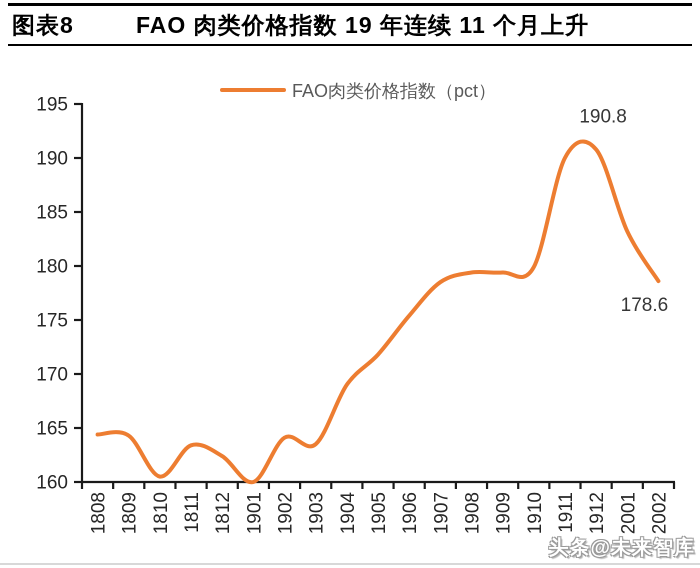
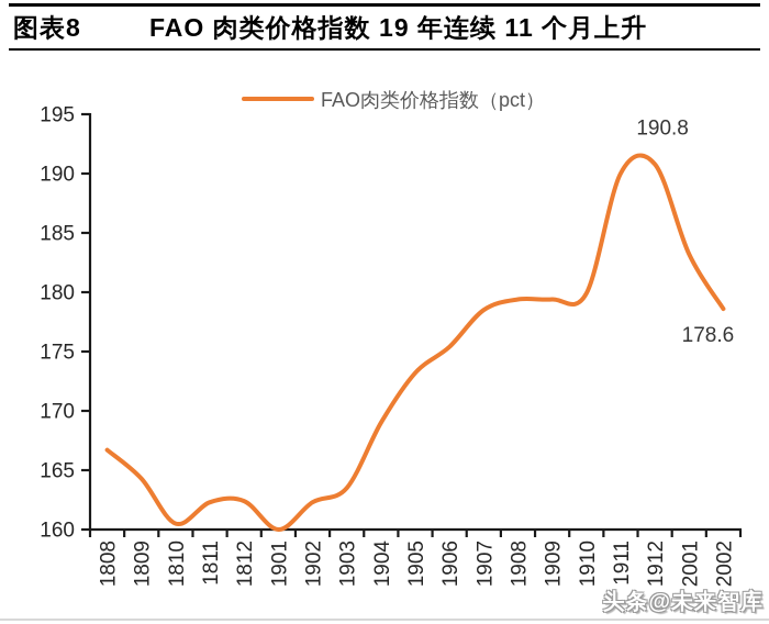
1808: 164.4 -> 166.7
1811: 163.4 -> 162.3
1902: 164.1 -> 162.3
1905: 171.8 -> 173.2
